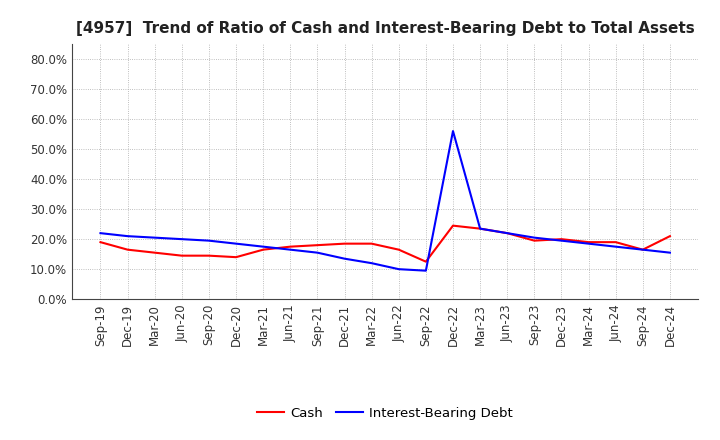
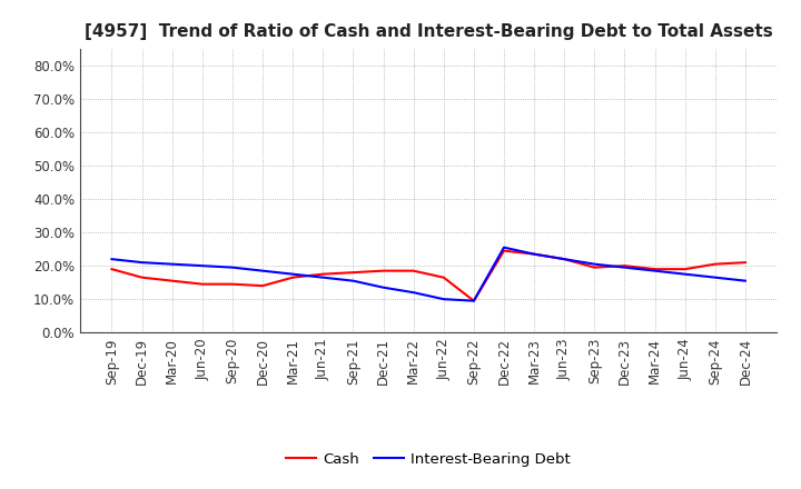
Cash/Sep-22: 12.5% -> 9.5%
Interest-Bearing Debt/Dec-22: 56.0% -> 25.5%
Cash/Sep-24: 16.5% -> 20.5%
